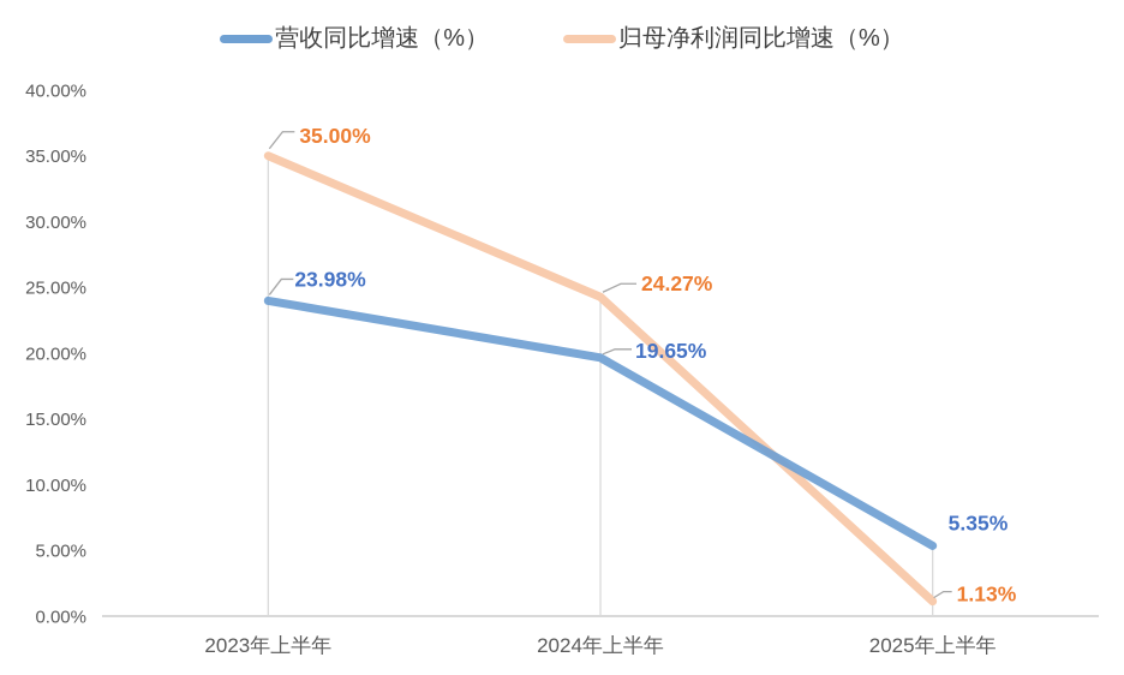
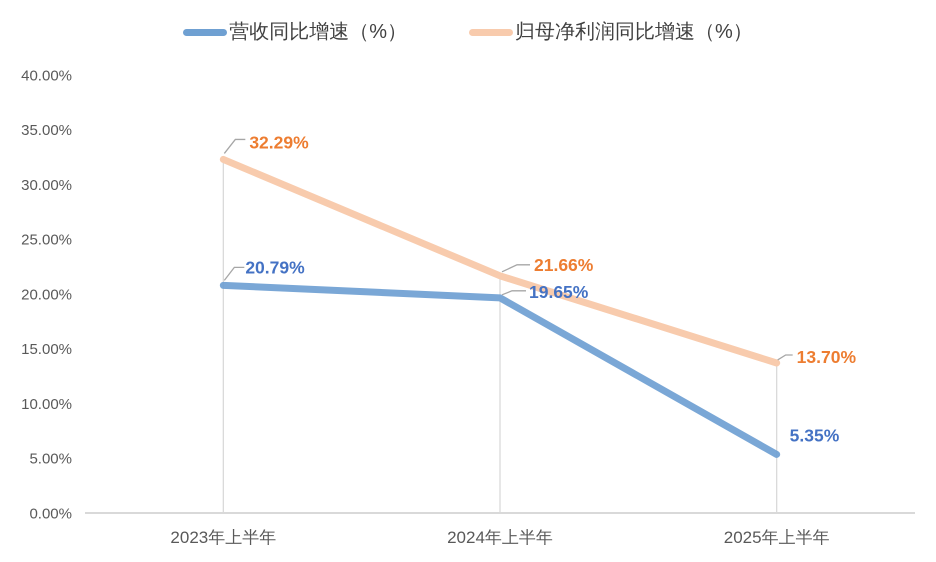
营收同比增速（%）/2023年上半年: 23.98% -> 20.79%
归母净利润同比增速（%）/2023年上半年: 35.00% -> 32.29%
归母净利润同比增速（%）/2024年上半年: 24.27% -> 21.66%
归母净利润同比增速（%）/2025年上半年: 1.13% -> 13.70%
